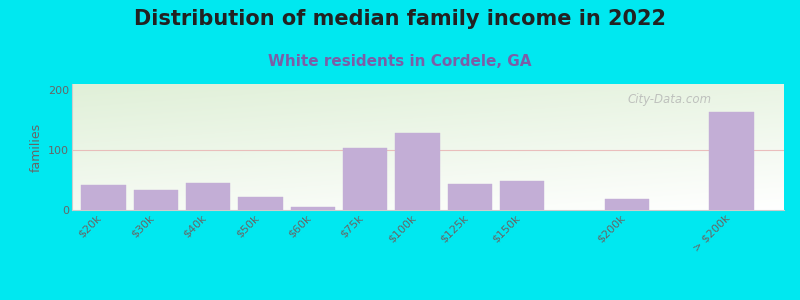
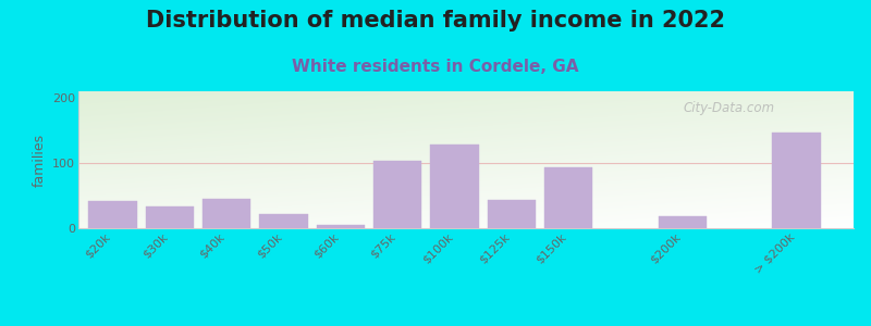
$150k: 48 -> 94
> $200k: 163 -> 146
